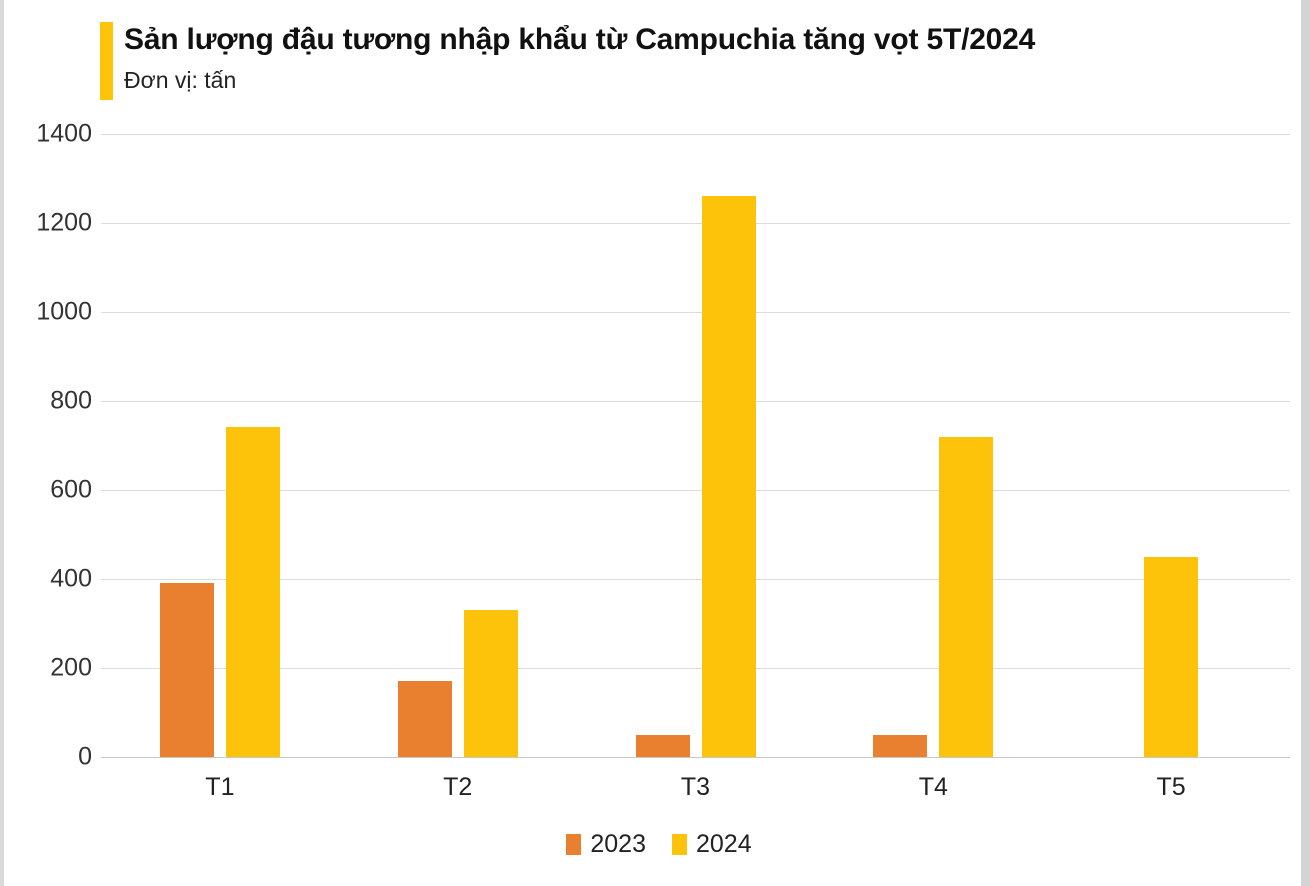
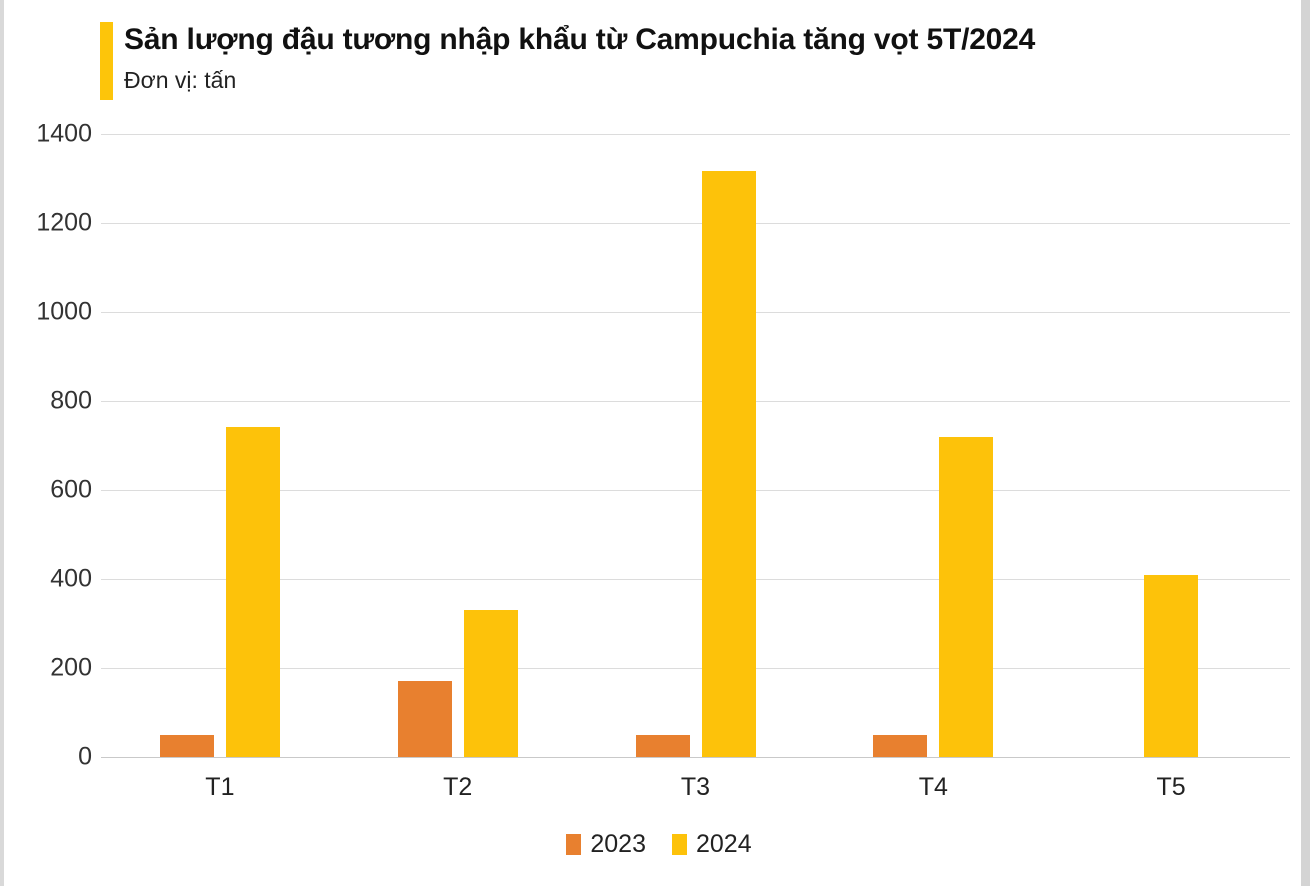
2023/T1: 390 -> 50
2024/T3: 1260 -> 1320
2024/T5: 450 -> 410
